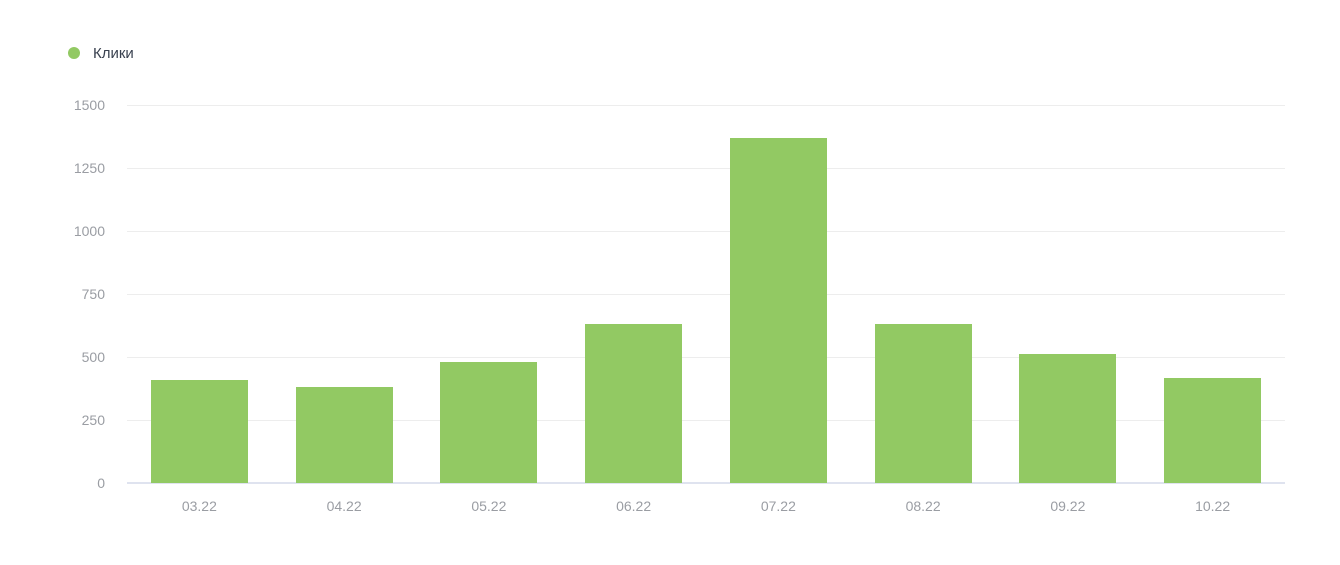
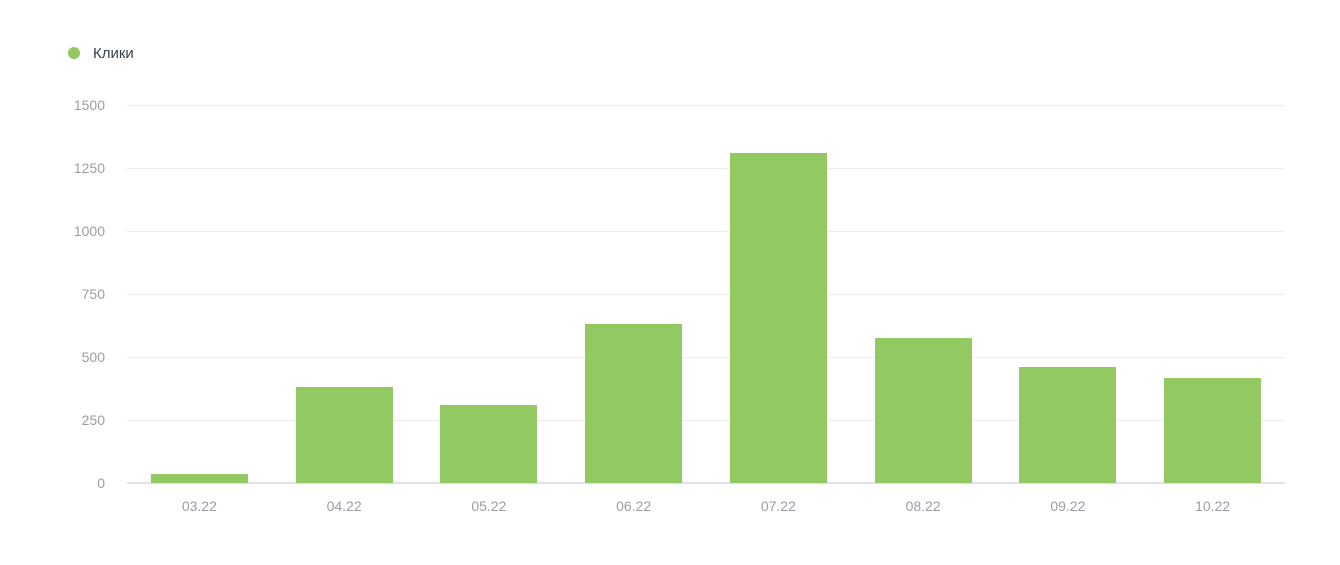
03.22: 410 -> 40
05.22: 480 -> 310
07.22: 1370 -> 1310
08.22: 630 -> 580
09.22: 510 -> 460
